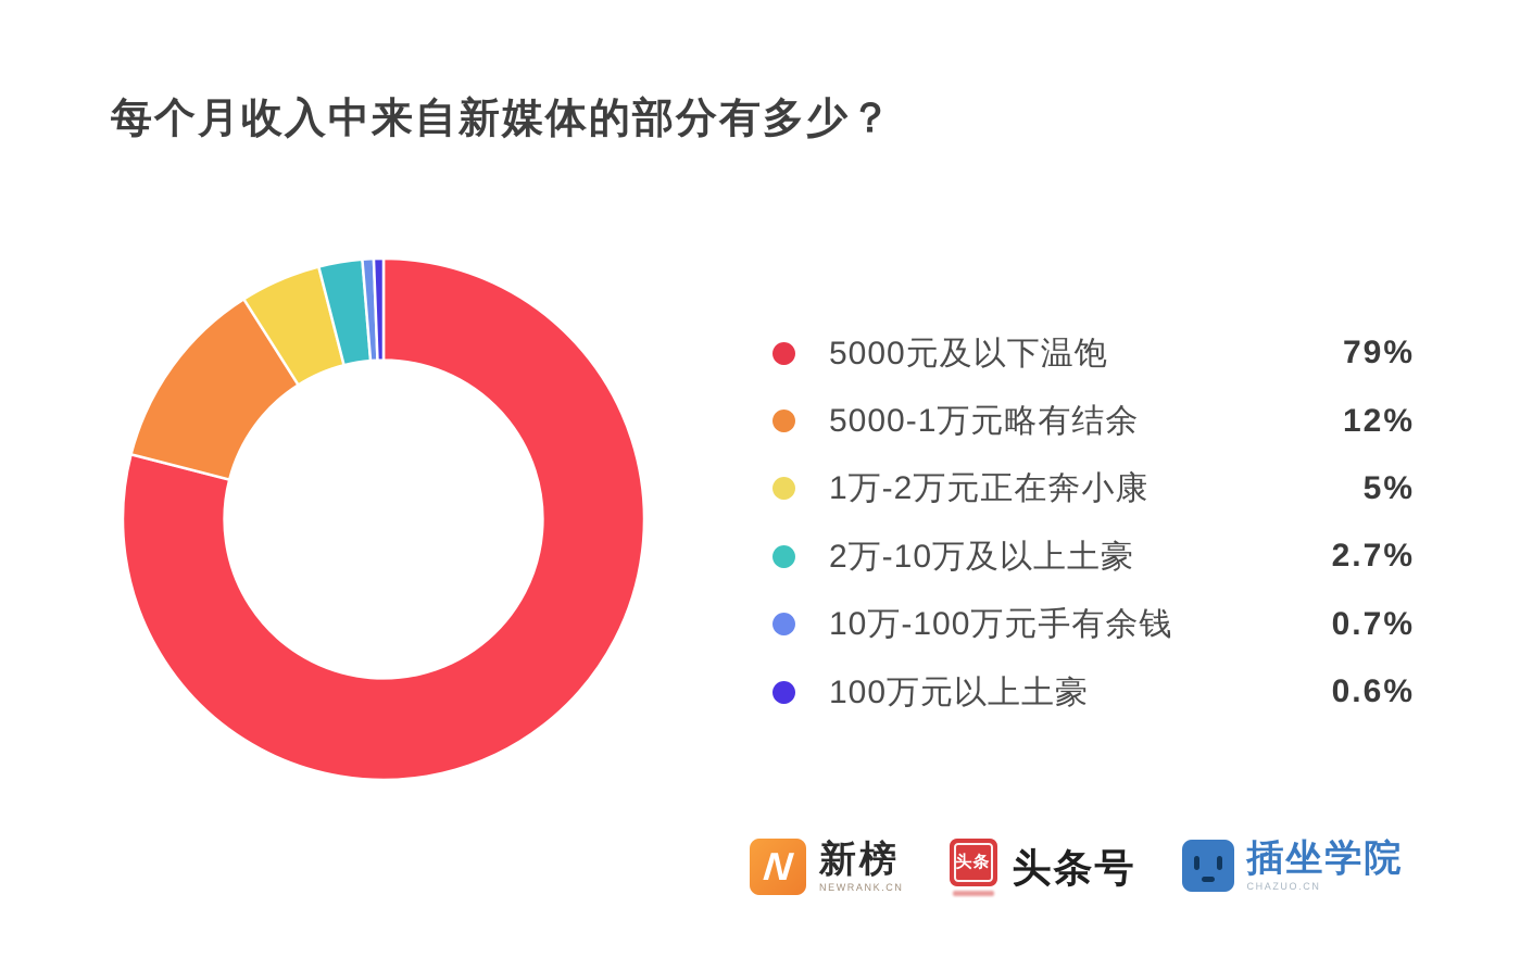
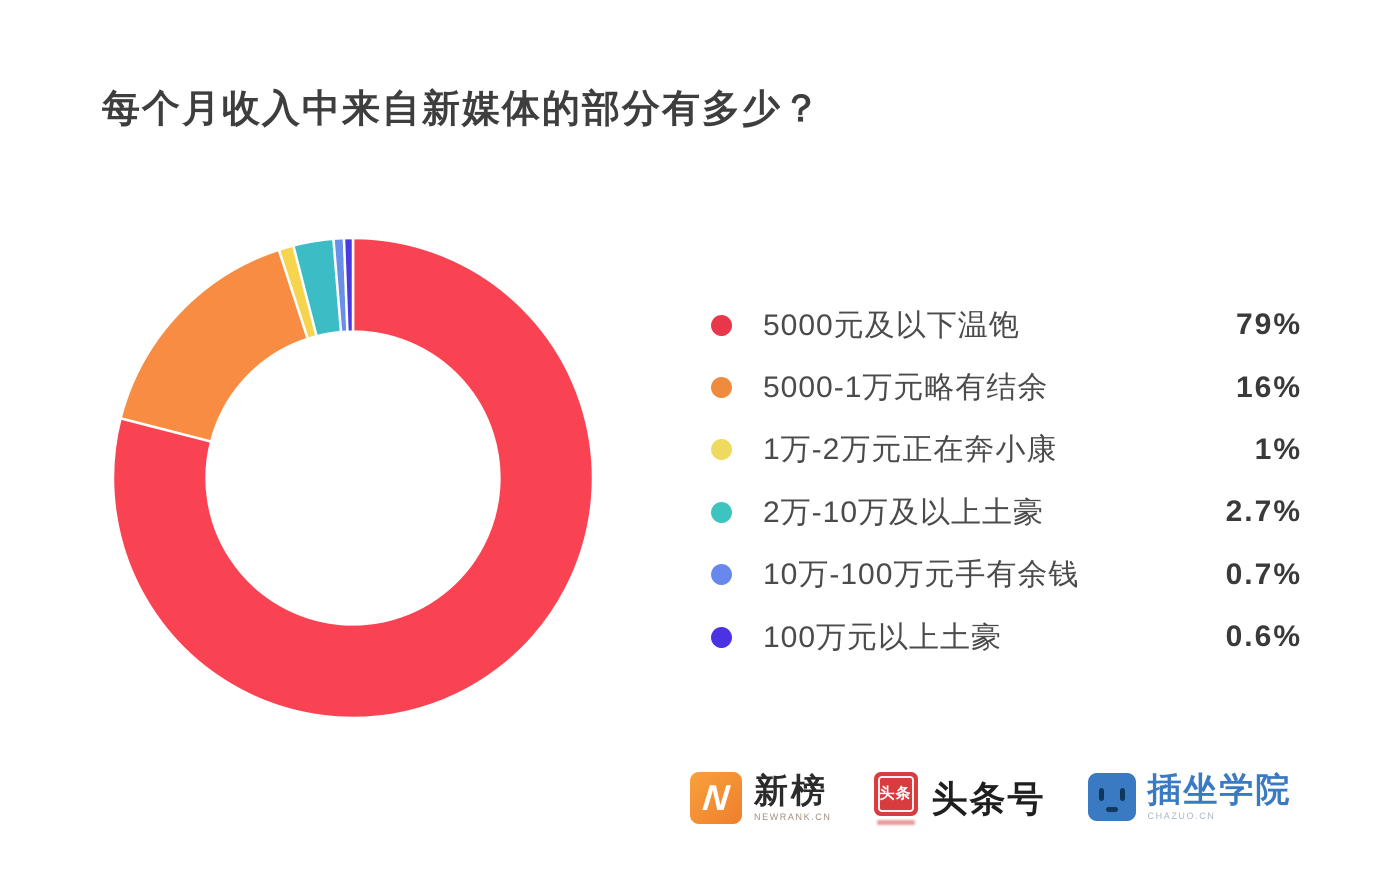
5000-1万元略有结余: 12% -> 16%
1万-2万元正在奔小康: 5% -> 1%
